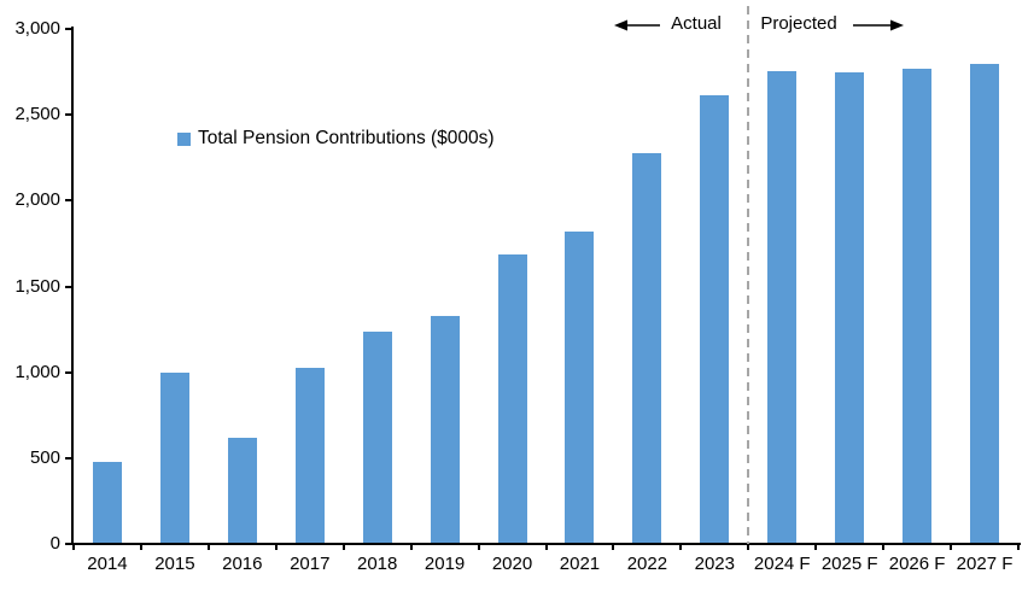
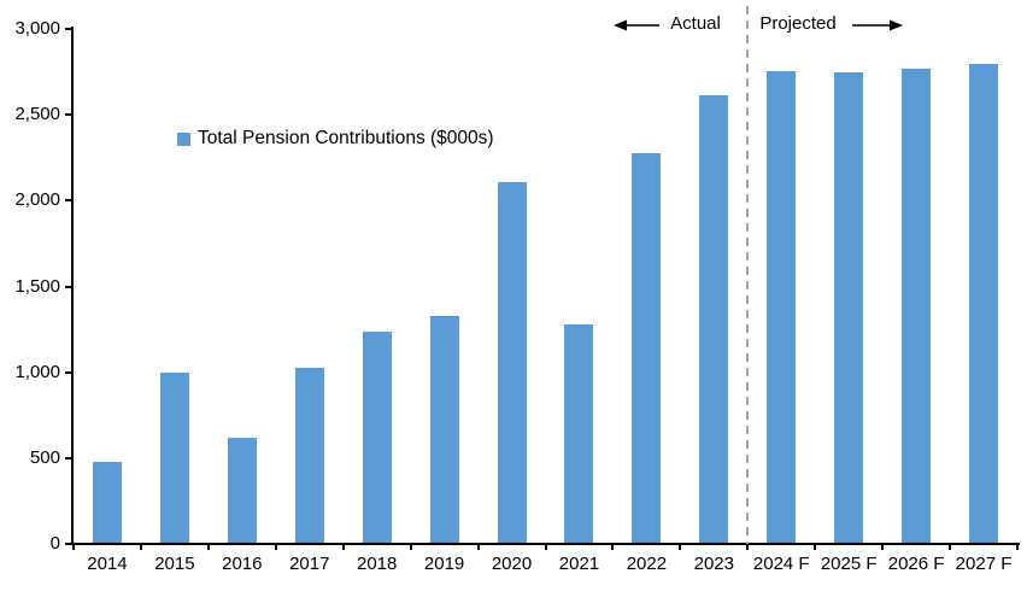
2020: 1680 -> 2100
2021: 1810 -> 1270
